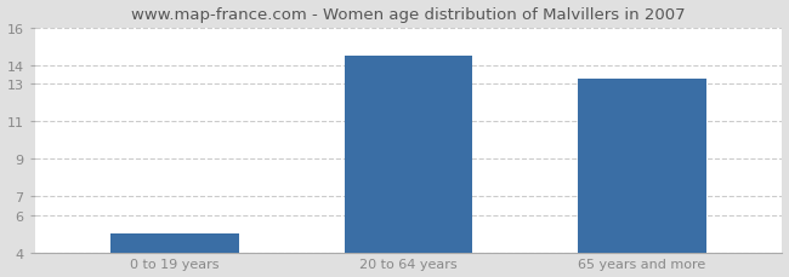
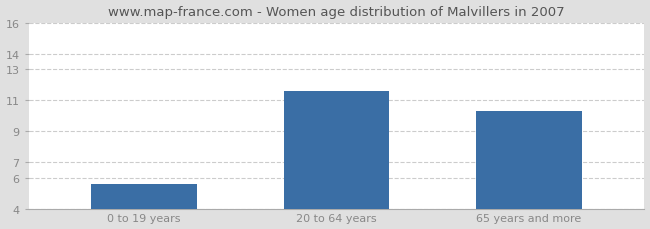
0 to 19 years: 5.0 -> 5.6
20 to 64 years: 14.5 -> 11.6
65 years and more: 13.3 -> 10.3
